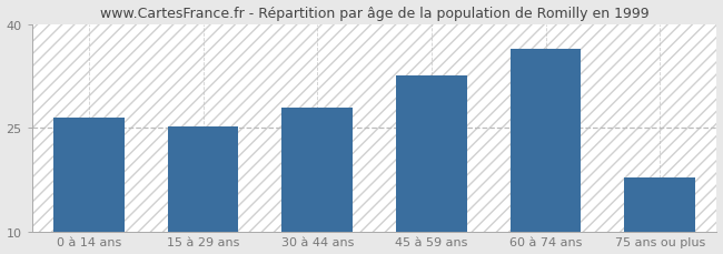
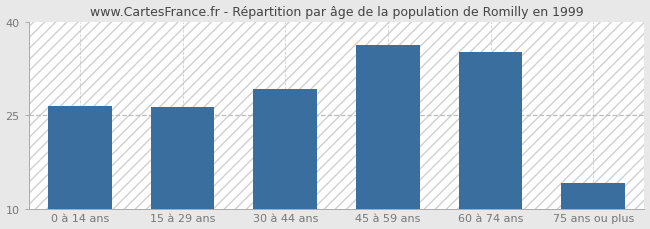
15 à 29 ans: 25.2 -> 26.3
30 à 44 ans: 28.0 -> 29.2
45 à 59 ans: 32.6 -> 36.2
60 à 74 ans: 36.4 -> 35.2
75 ans ou plus: 17.8 -> 14.2
